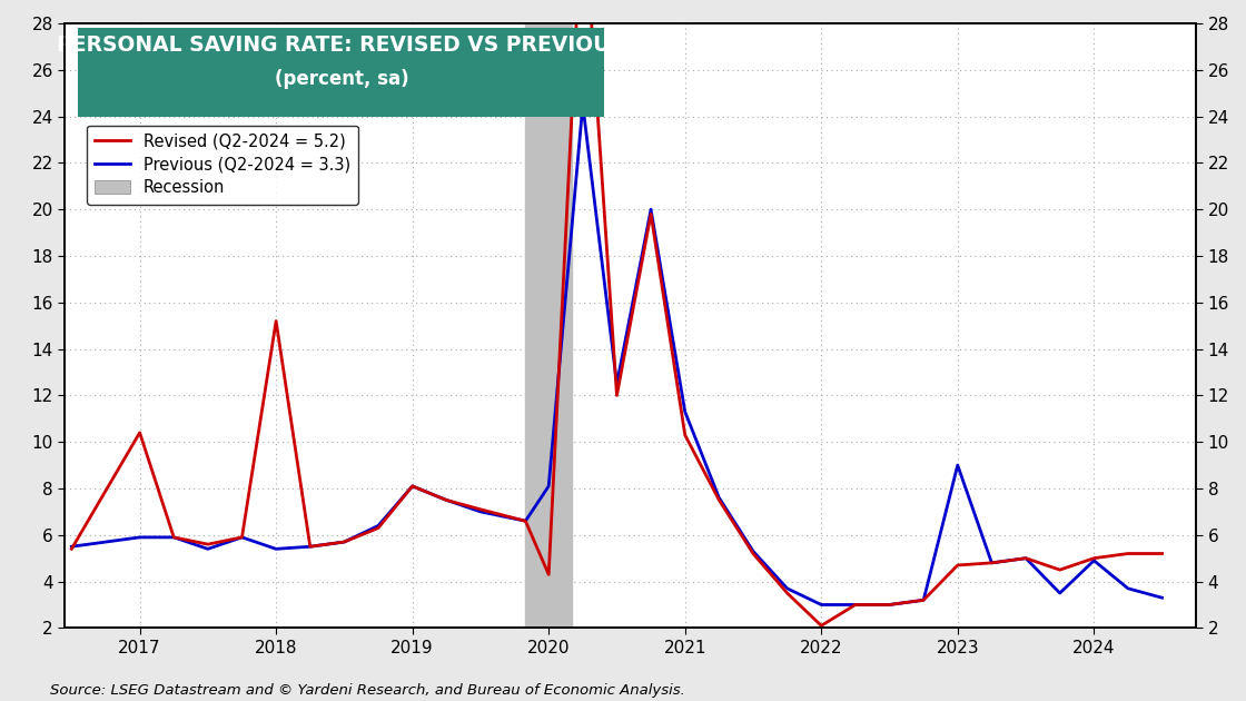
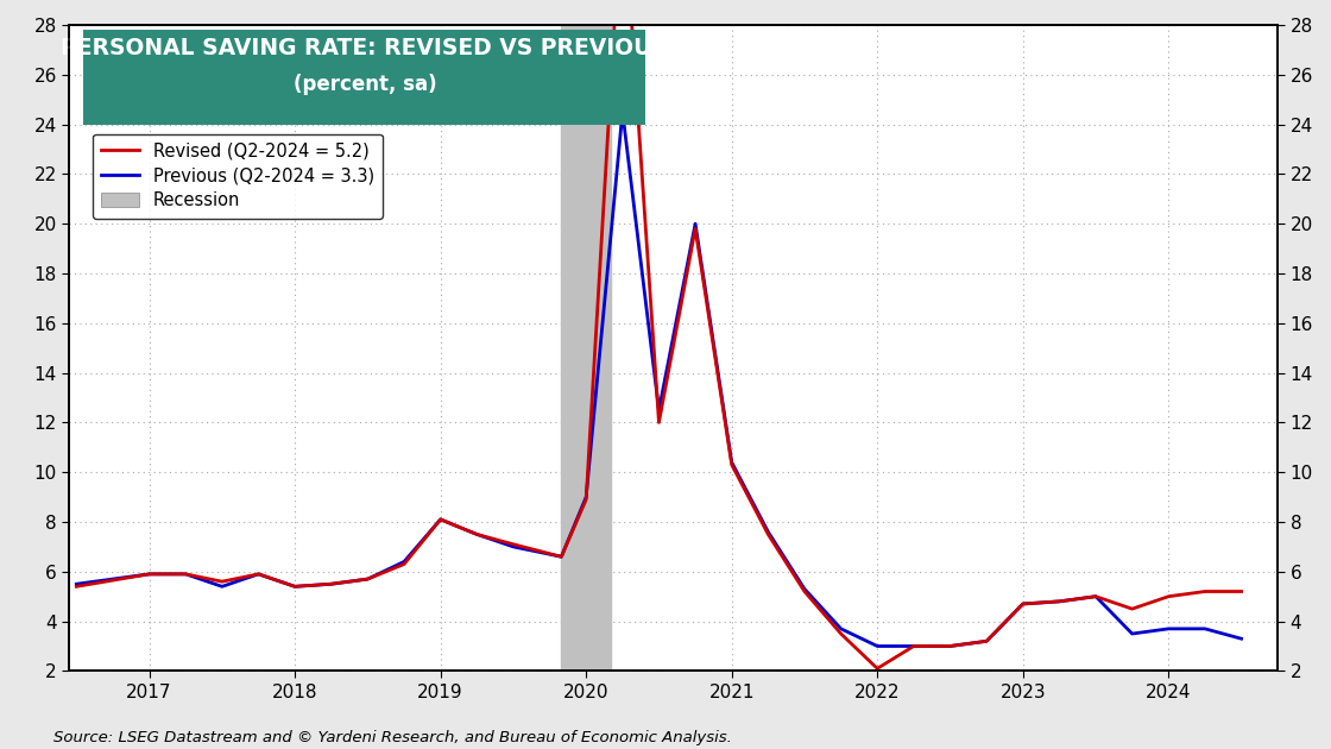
Revised (Q2-2024 = 5.2)/2017: 10.4 -> 5.9
Revised (Q2-2024 = 5.2)/2018: 15.2 -> 5.4
Revised (Q2-2024 = 5.2)/2020: 4.3 -> 8.9
Previous (Q2-2024 = 3.3)/2020: 8.1 -> 9.0
Previous (Q2-2024 = 3.3)/2021: 11.3 -> 10.4
Previous (Q2-2024 = 3.3)/2023: 9.0 -> 4.7
Previous (Q2-2024 = 3.3)/2024: 4.9 -> 3.7
